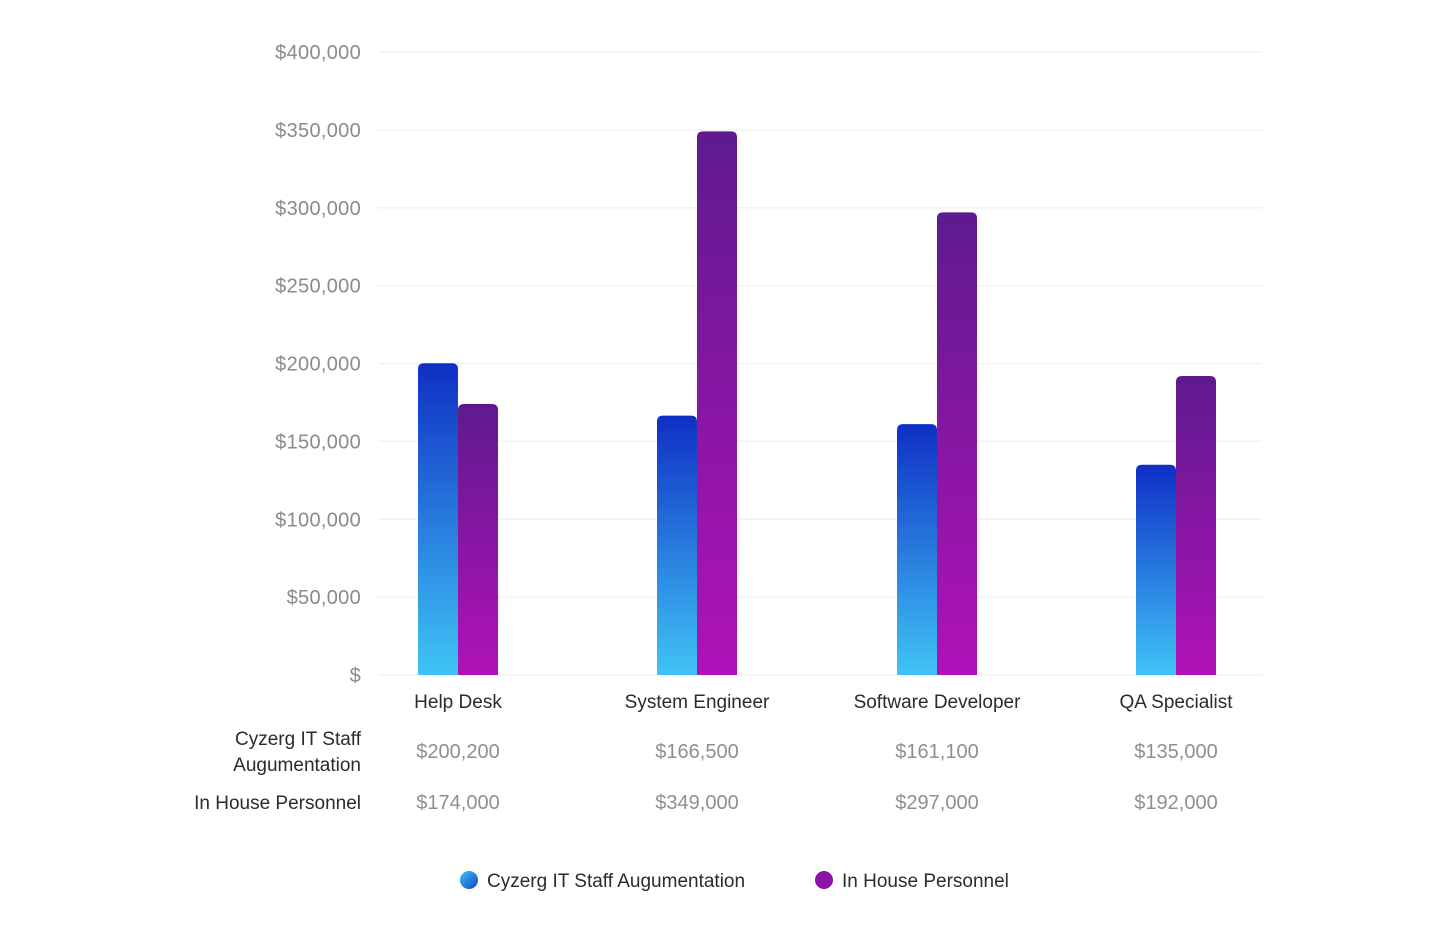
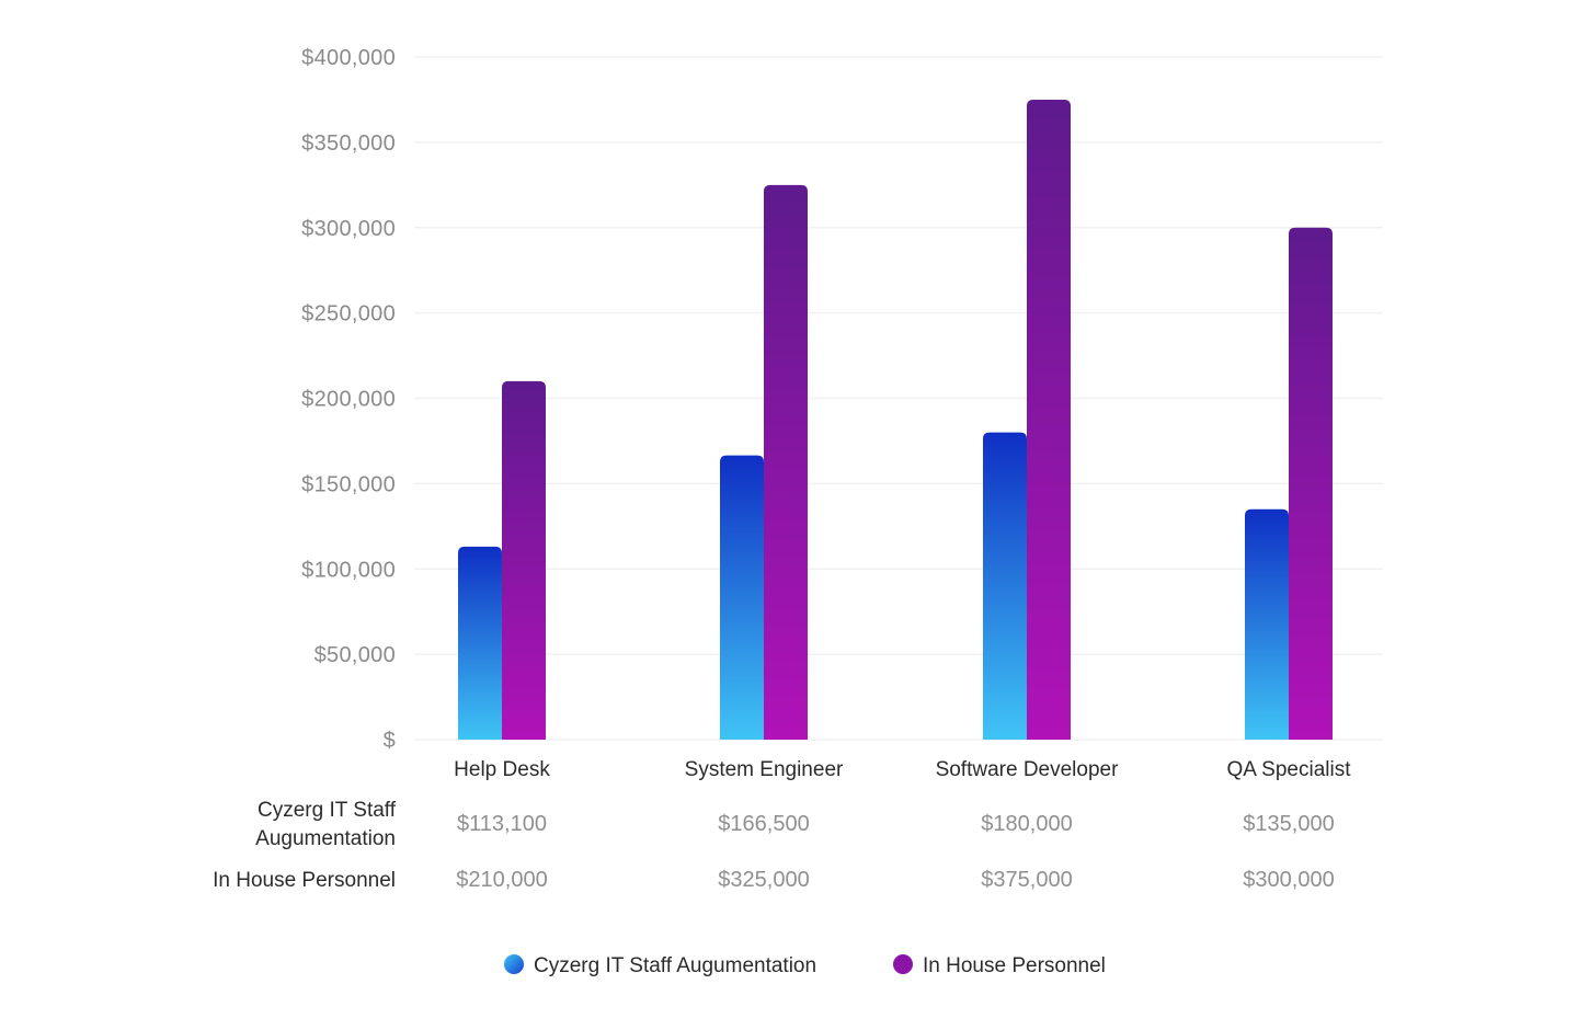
Cyzerg IT Staff Augumentation/Help Desk: $200,200 -> $113,100
In House Personnel/Help Desk: $174,000 -> $210,000
In House Personnel/System Engineer: $349,000 -> $325,000
Cyzerg IT Staff Augumentation/Software Developer: $161,100 -> $180,000
In House Personnel/Software Developer: $297,000 -> $375,000
In House Personnel/QA Specialist: $192,000 -> $300,000
